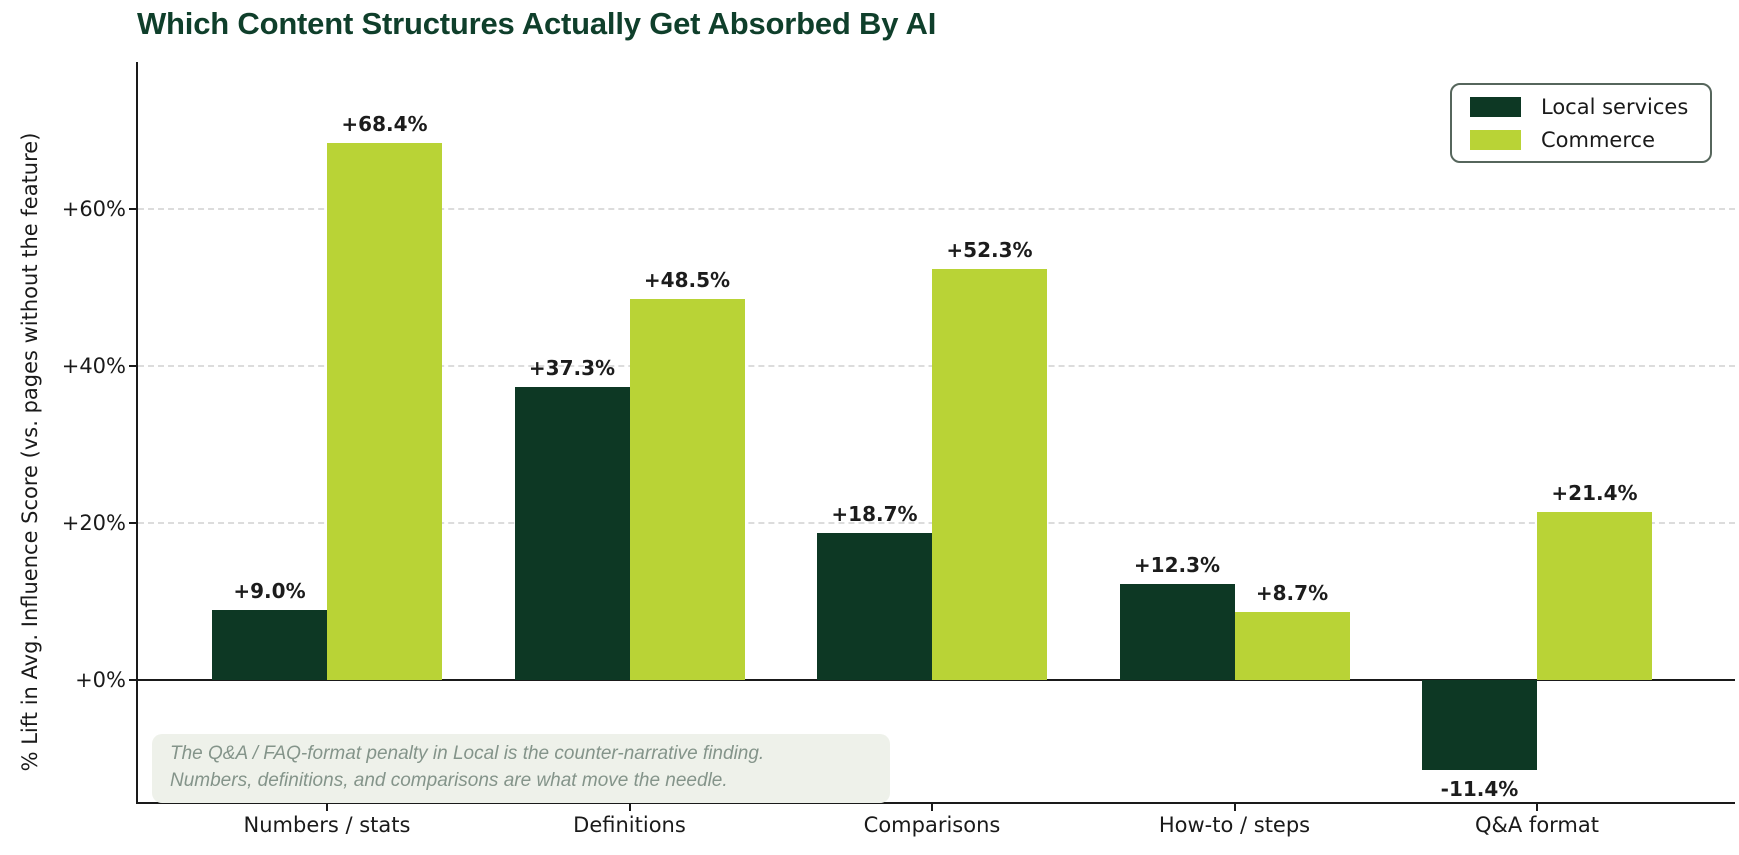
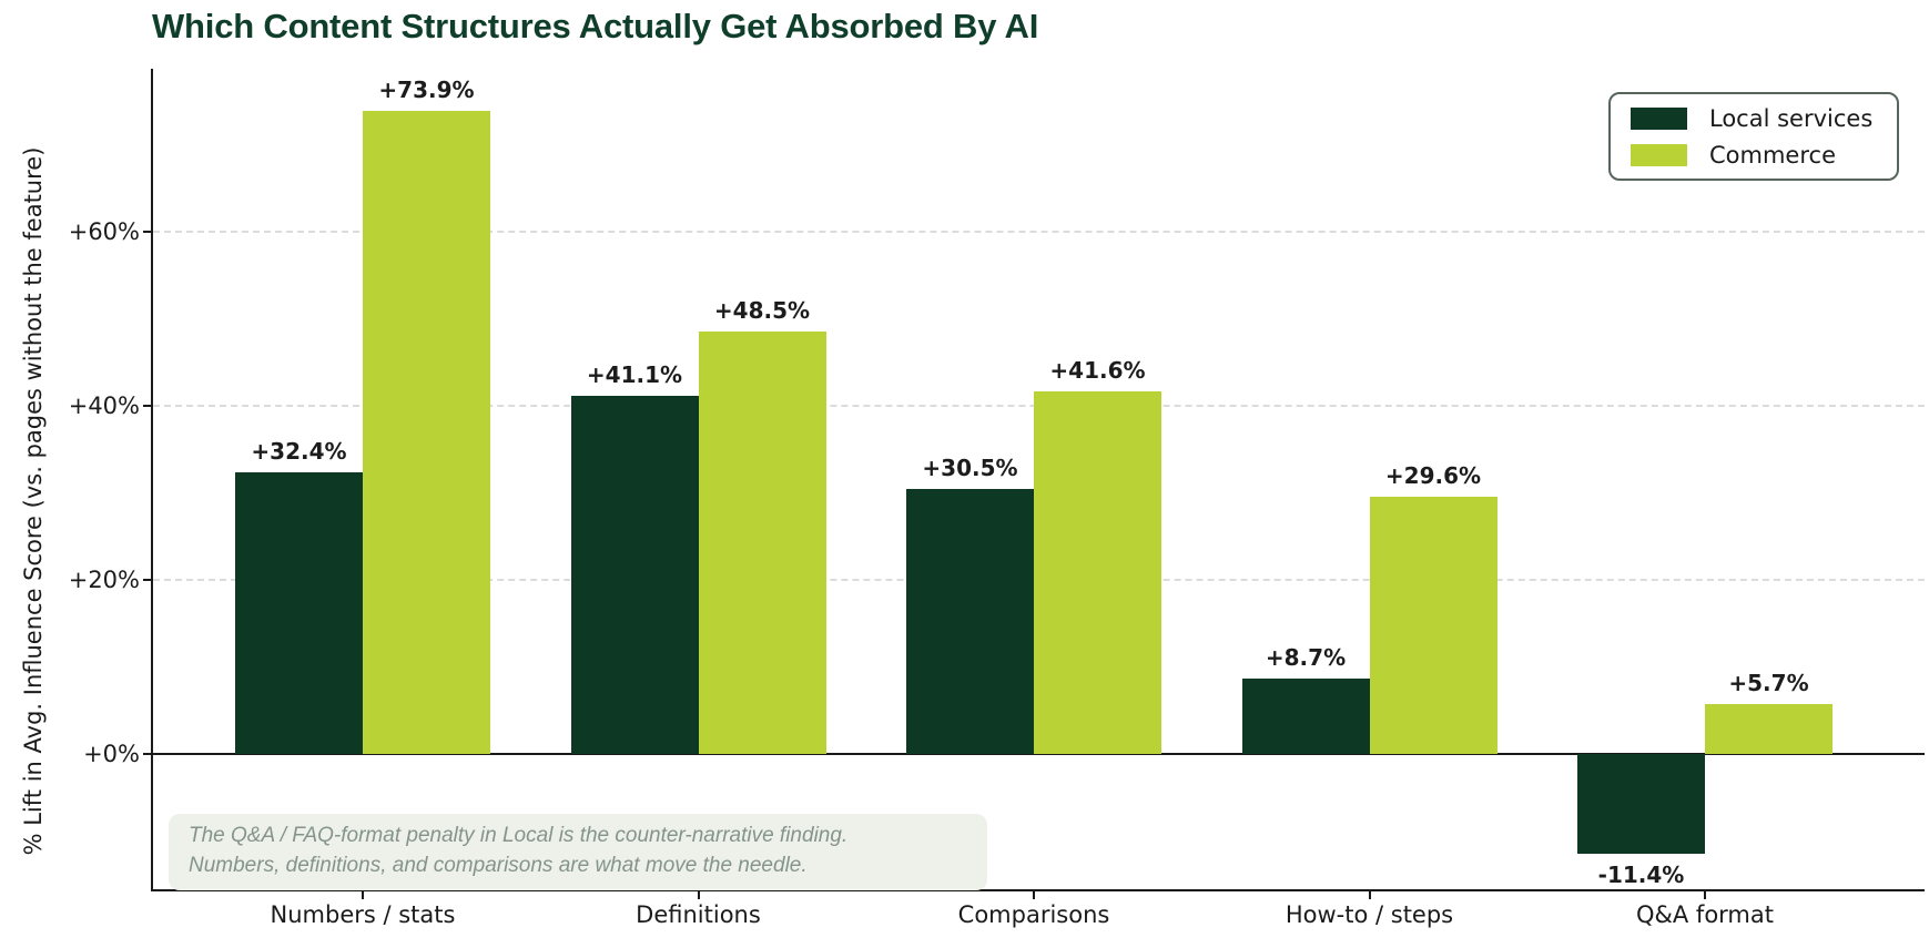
Local services/Numbers / stats: +9.0% -> +32.4%
Commerce/Numbers / stats: +68.4% -> +73.9%
Local services/Definitions: +37.3% -> +41.1%
Local services/Comparisons: +18.7% -> +30.5%
Commerce/Comparisons: +52.3% -> +41.6%
Local services/How-to / steps: +12.3% -> +8.7%
Commerce/How-to / steps: +8.7% -> +29.6%
Commerce/Q&A format: +21.4% -> +5.7%
